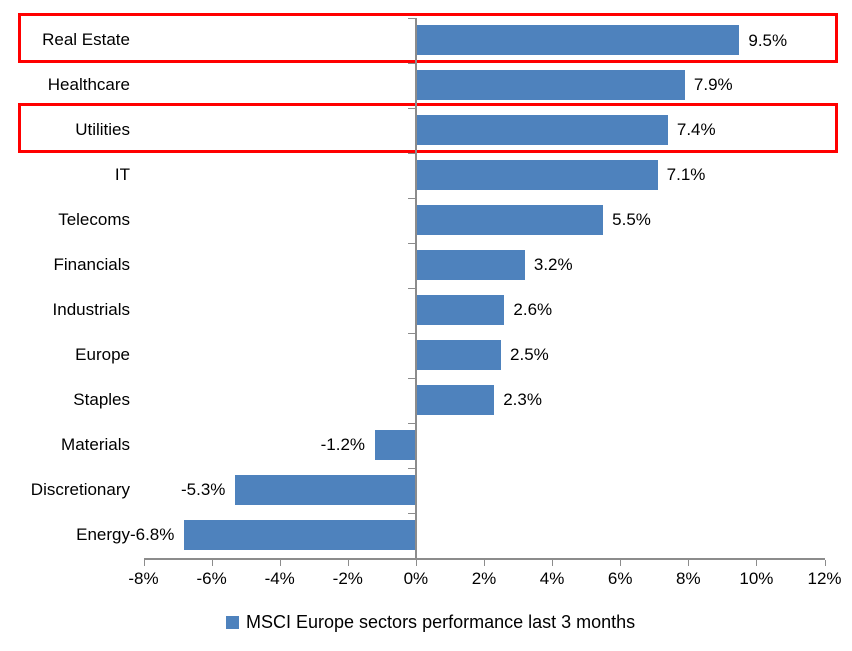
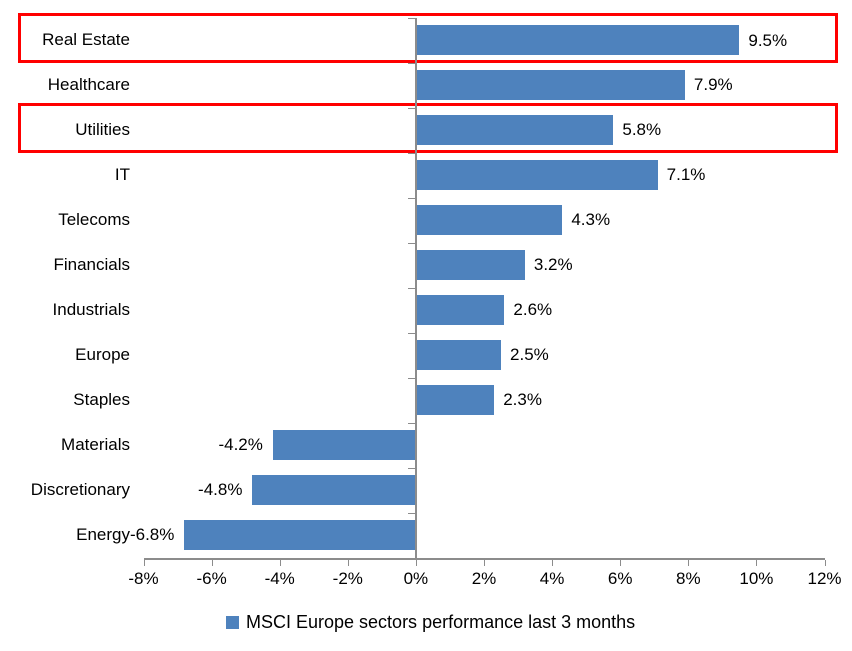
Utilities: 7.4% -> 5.8%
Telecoms: 5.5% -> 4.3%
Materials: -1.2% -> -4.2%
Discretionary: -5.3% -> -4.8%
